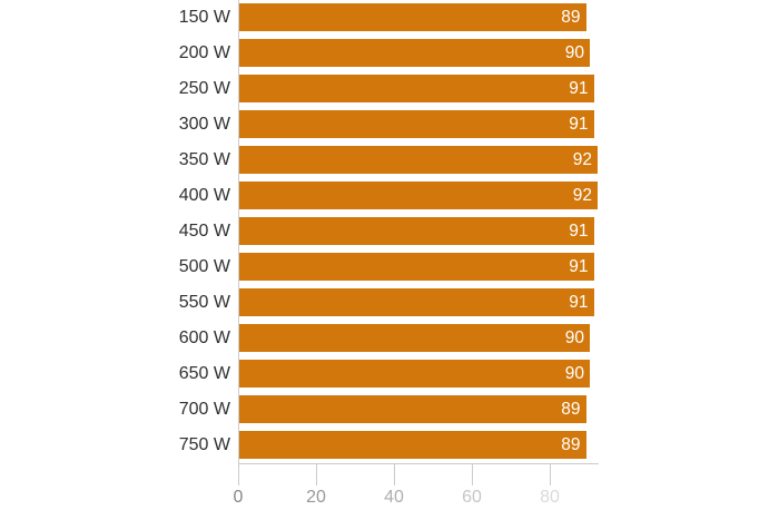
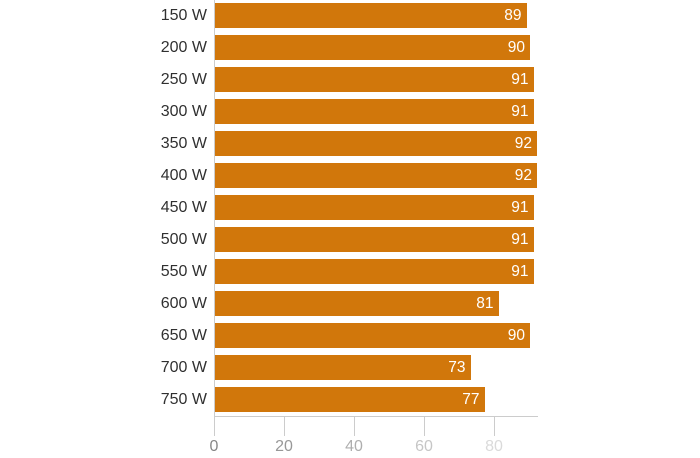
600 W: 90 -> 81
700 W: 89 -> 73
750 W: 89 -> 77
